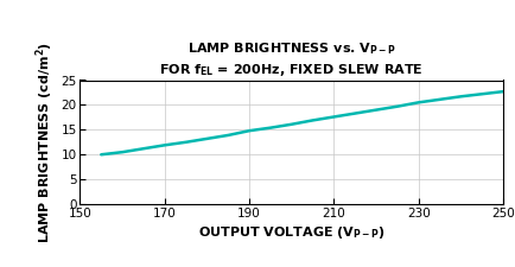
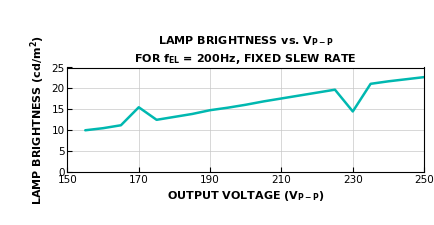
170: 11.9 -> 15.5
230: 20.5 -> 14.5
